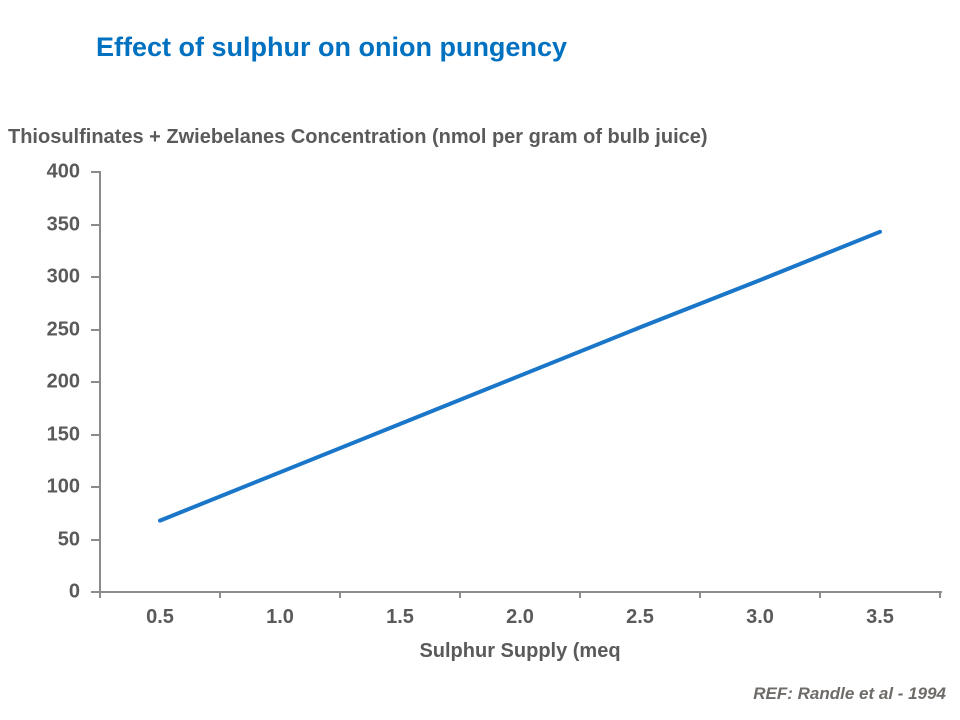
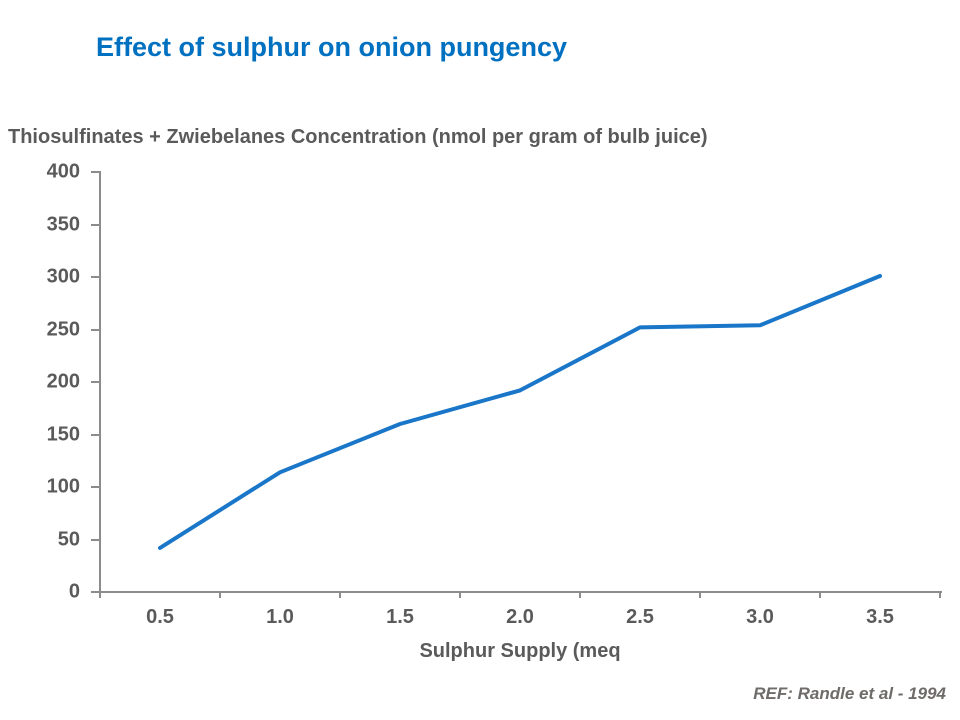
0.5: 68 -> 42
2.0: 206 -> 192
3.0: 297 -> 254
3.5: 343 -> 301
